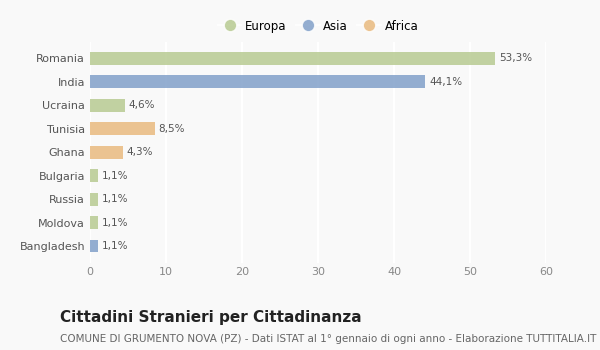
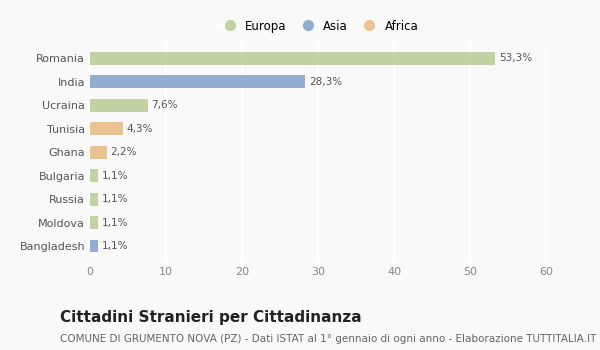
India: 44,1% -> 28,3%
Ucraina: 4,6% -> 7,6%
Tunisia: 8,5% -> 4,3%
Ghana: 4,3% -> 2,2%
